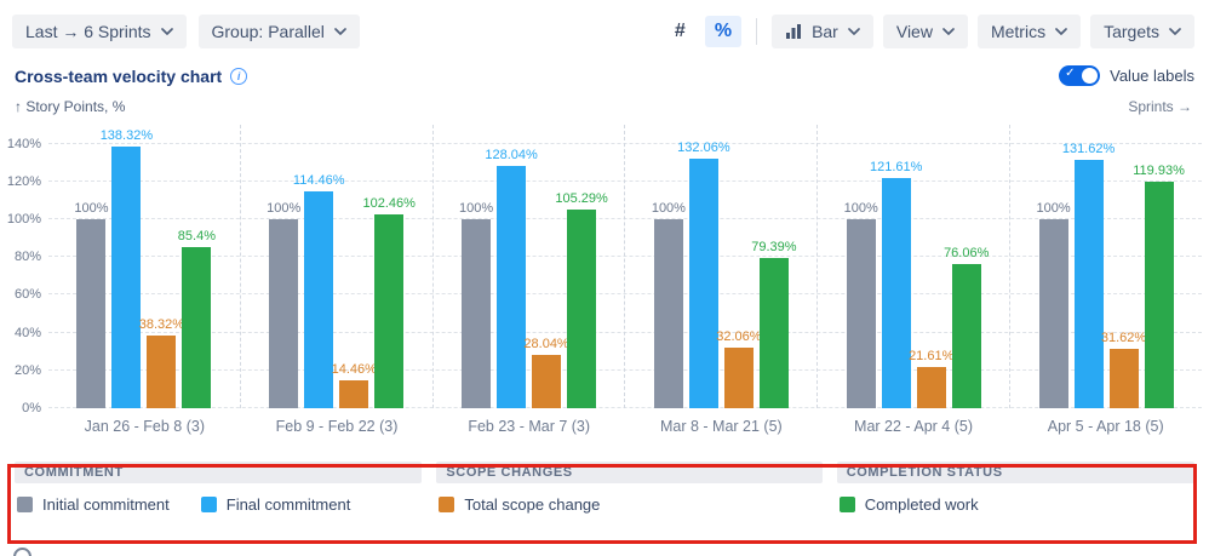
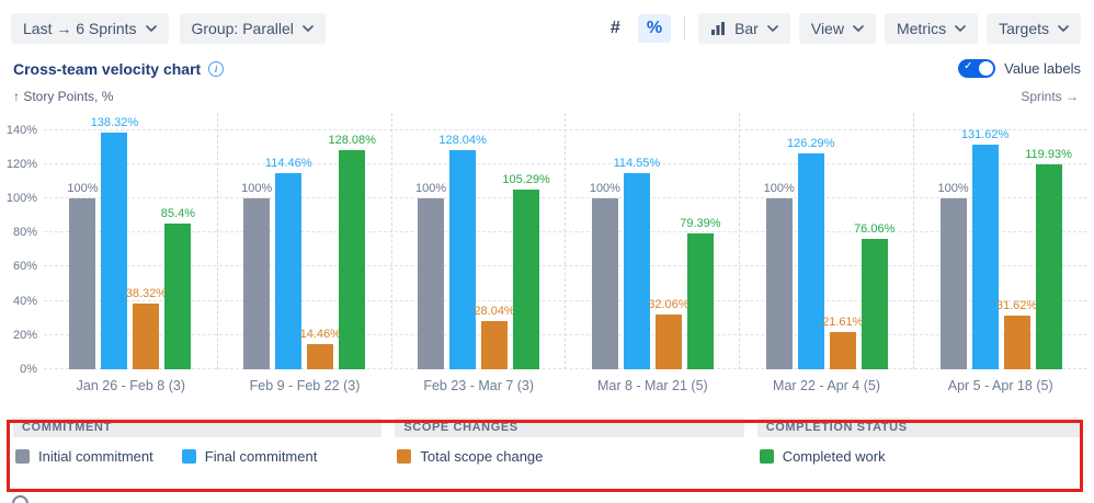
Completed work/Feb 9 - Feb 22 (3): 102.46% -> 128.08%
Final commitment/Mar 8 - Mar 21 (5): 132.06% -> 114.55%
Final commitment/Mar 22 - Apr 4 (5): 121.61% -> 126.29%
